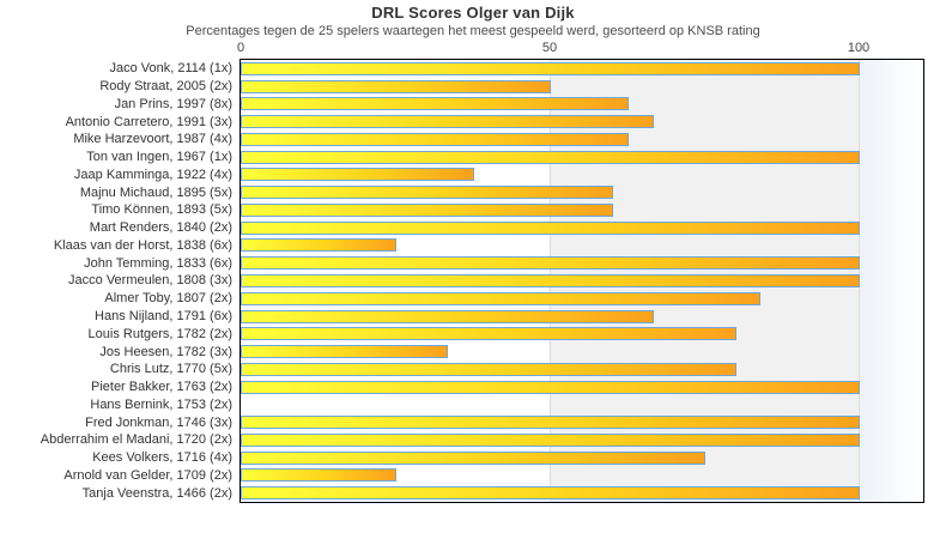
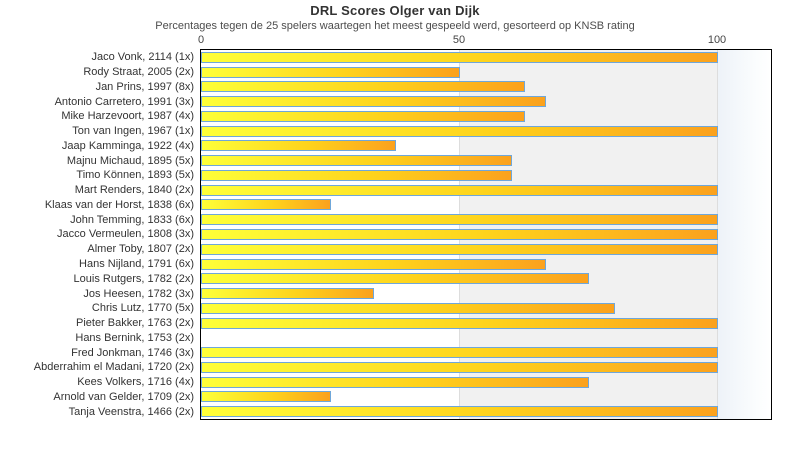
Almer Toby, 1807 (2x): 84 -> 100
Louis Rutgers, 1782 (2x): 80 -> 75
